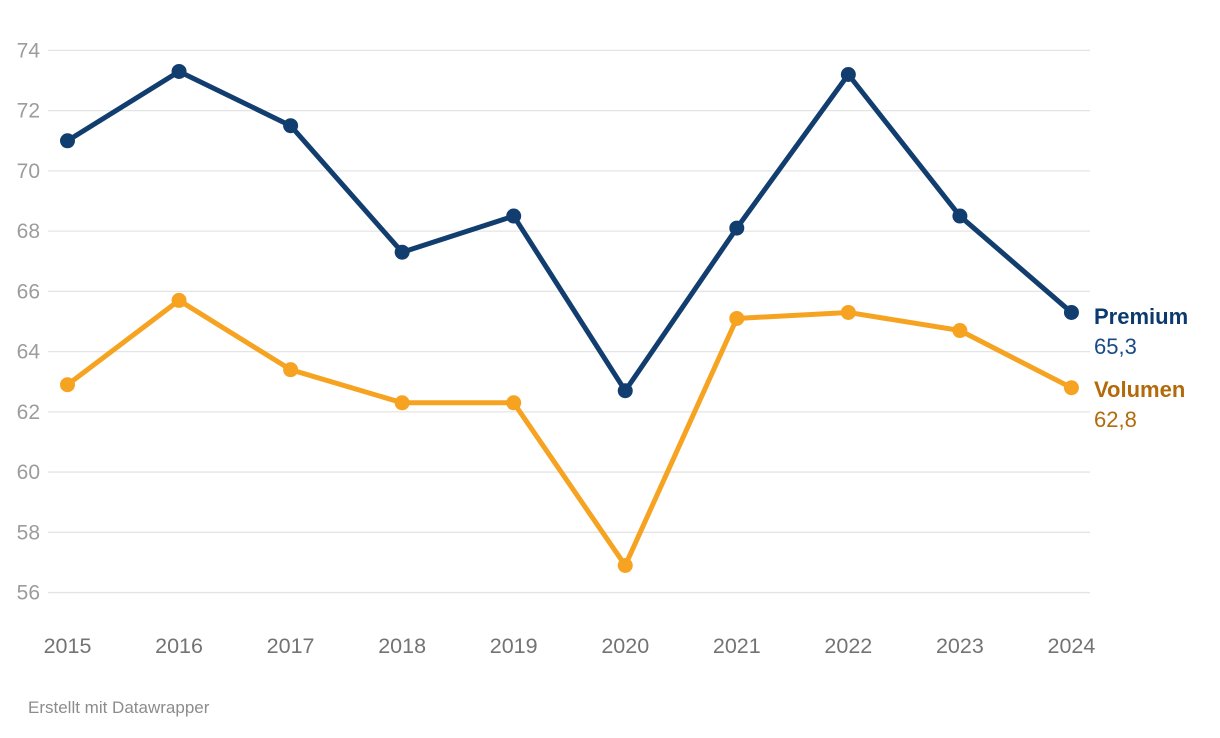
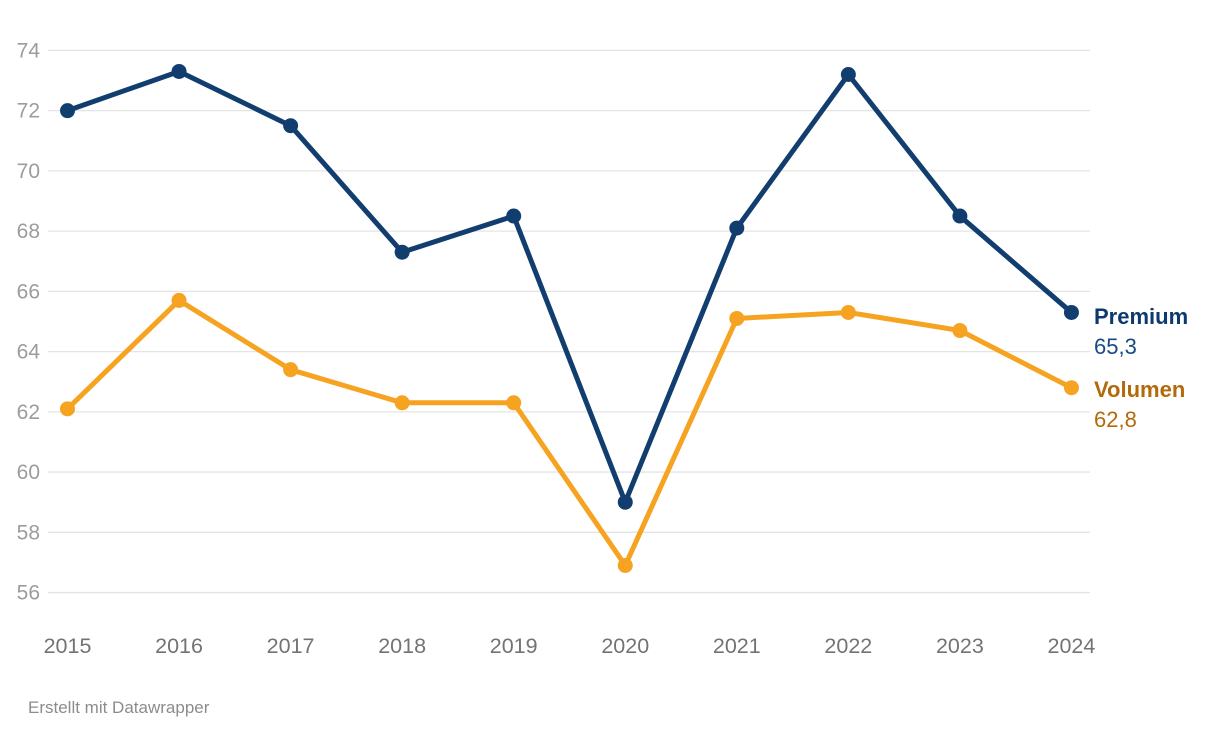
Premium/2015: 71.0 -> 72.0
Volumen/2015: 62.9 -> 62.1
Premium/2020: 62.7 -> 59.0
